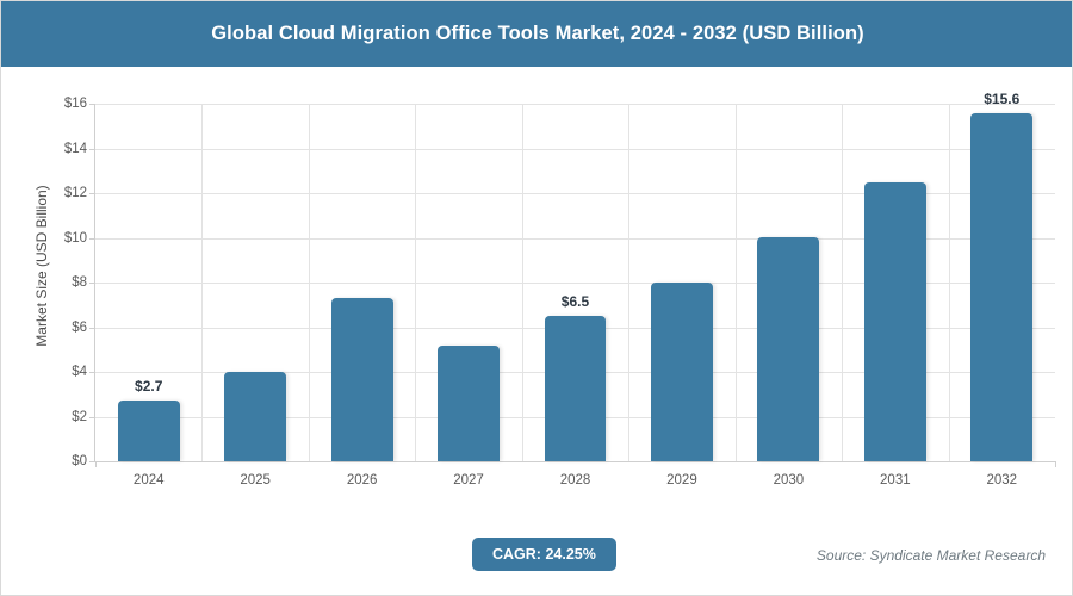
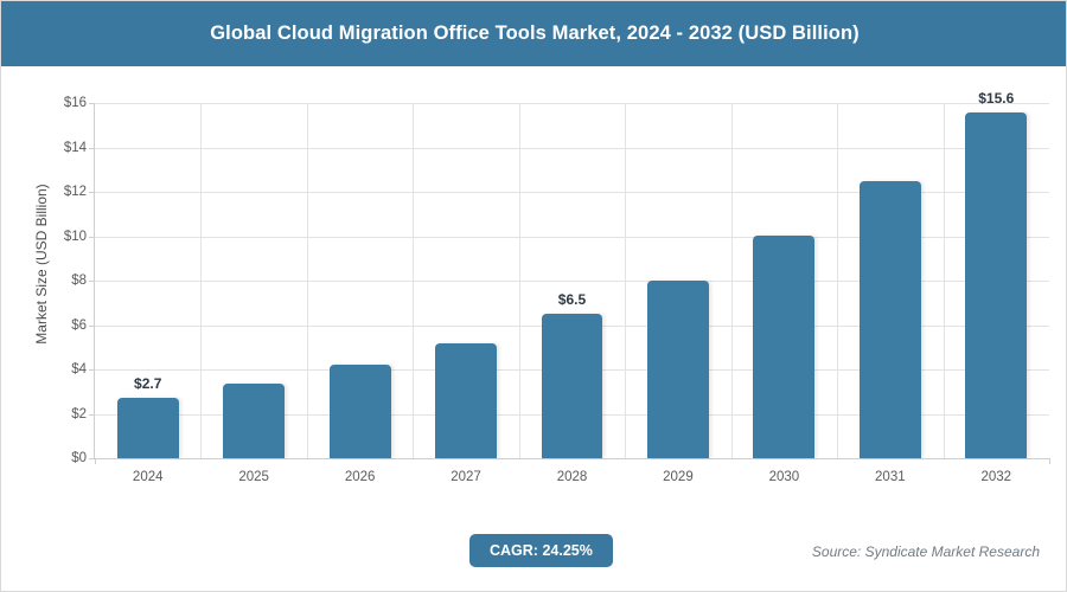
2025: $4.0 -> $3.4
2026: $7.3 -> $4.2
